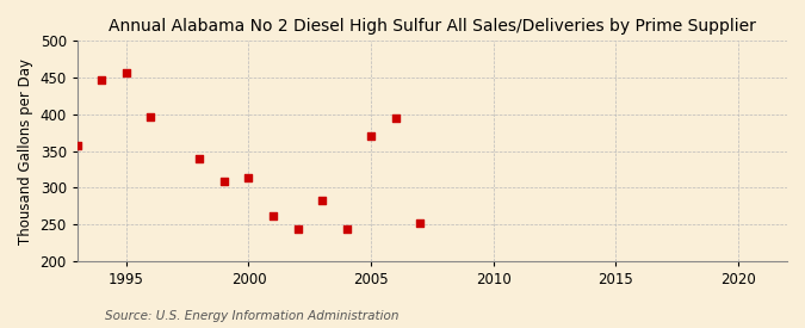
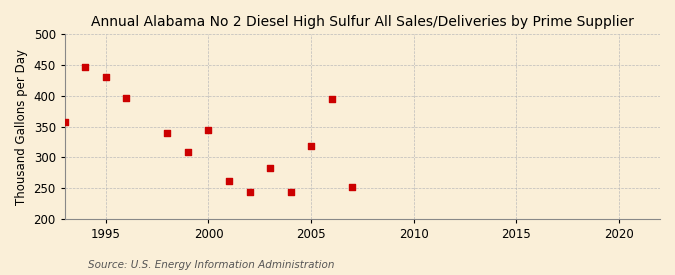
1995: 457 -> 430
2000: 313 -> 344
2005: 371 -> 318
